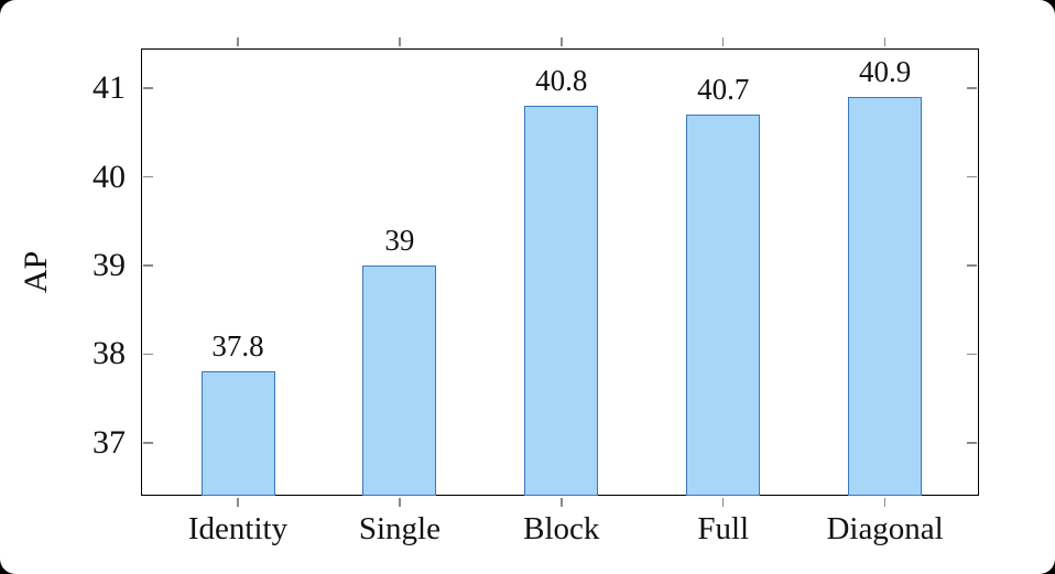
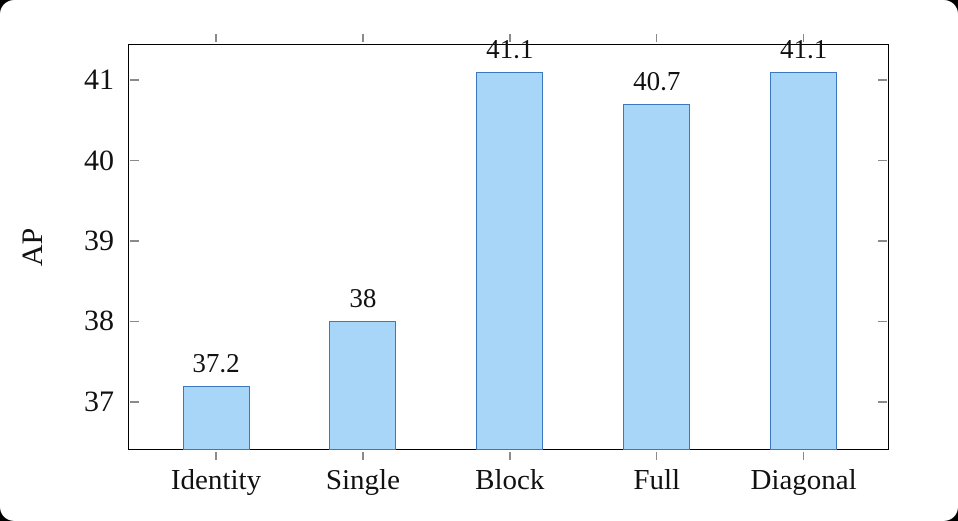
Identity: 37.8 -> 37.2
Single: 39 -> 38
Block: 40.8 -> 41.1
Diagonal: 40.9 -> 41.1
